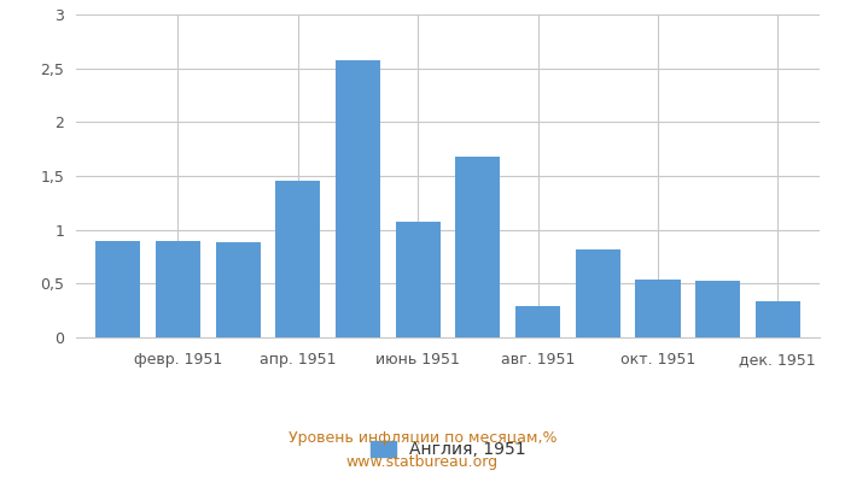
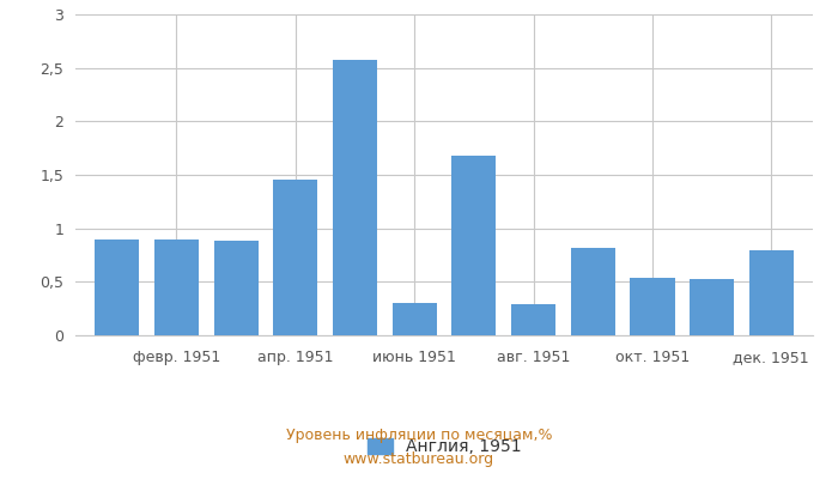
июнь 1951: 1,08 -> 0,30
дек. 1951: 0,34 -> 0,80
